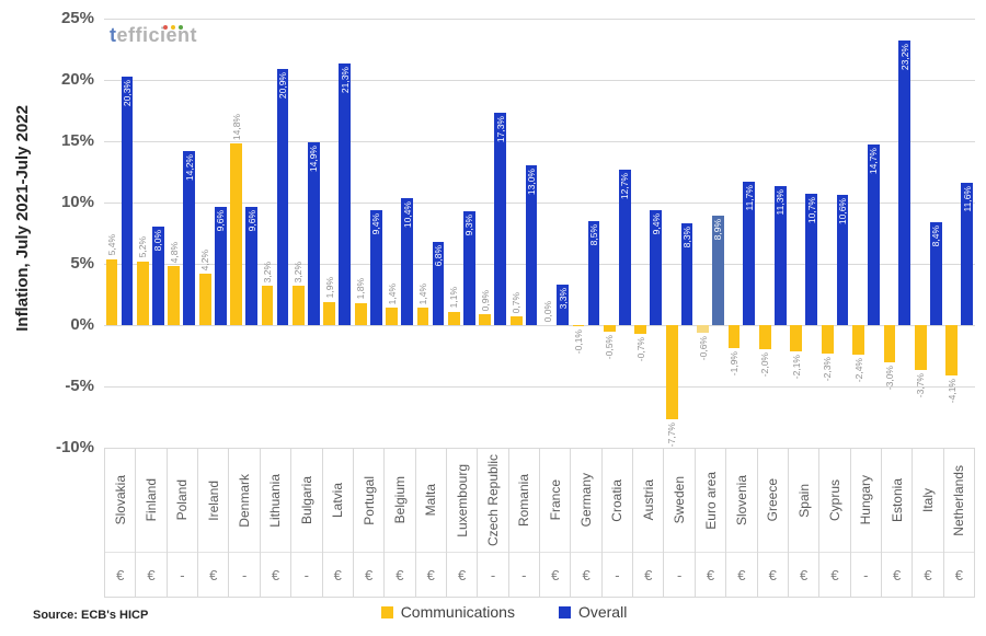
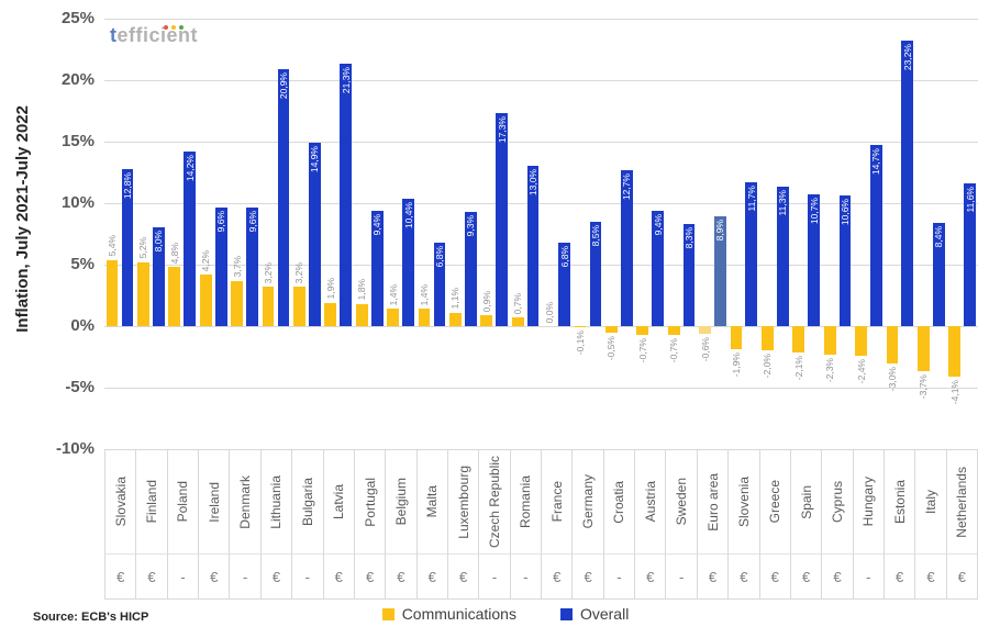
Overall/Slovakia: 20,3% -> 12,8%
Communications/Denmark: 14,8% -> 3,7%
Overall/France: 3,3% -> 6,8%
Communications/Sweden: -7,7% -> -0,7%
